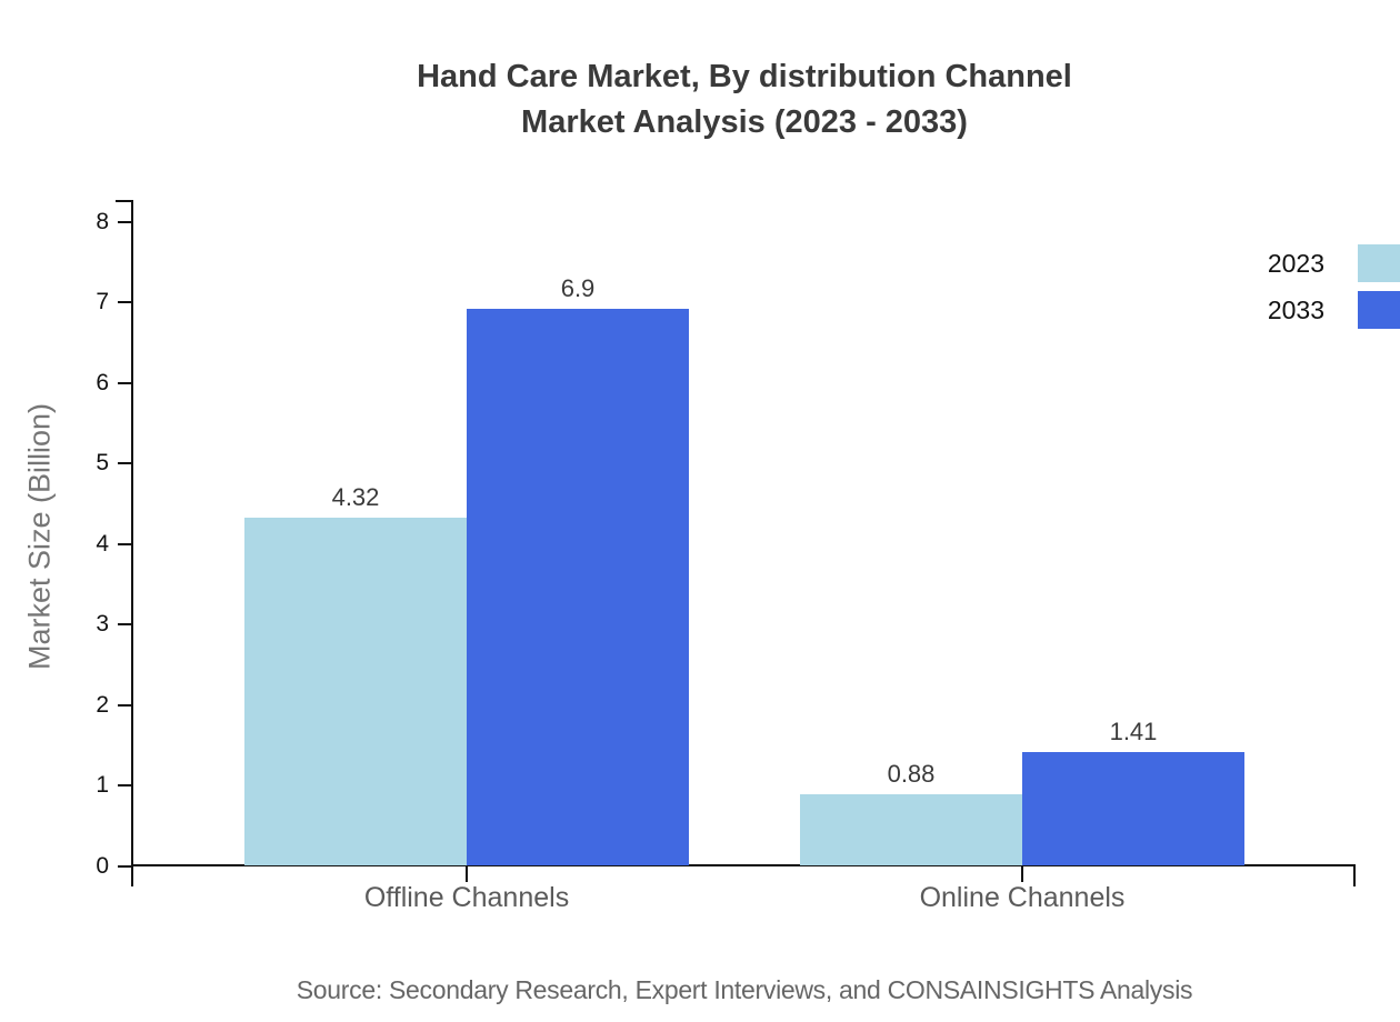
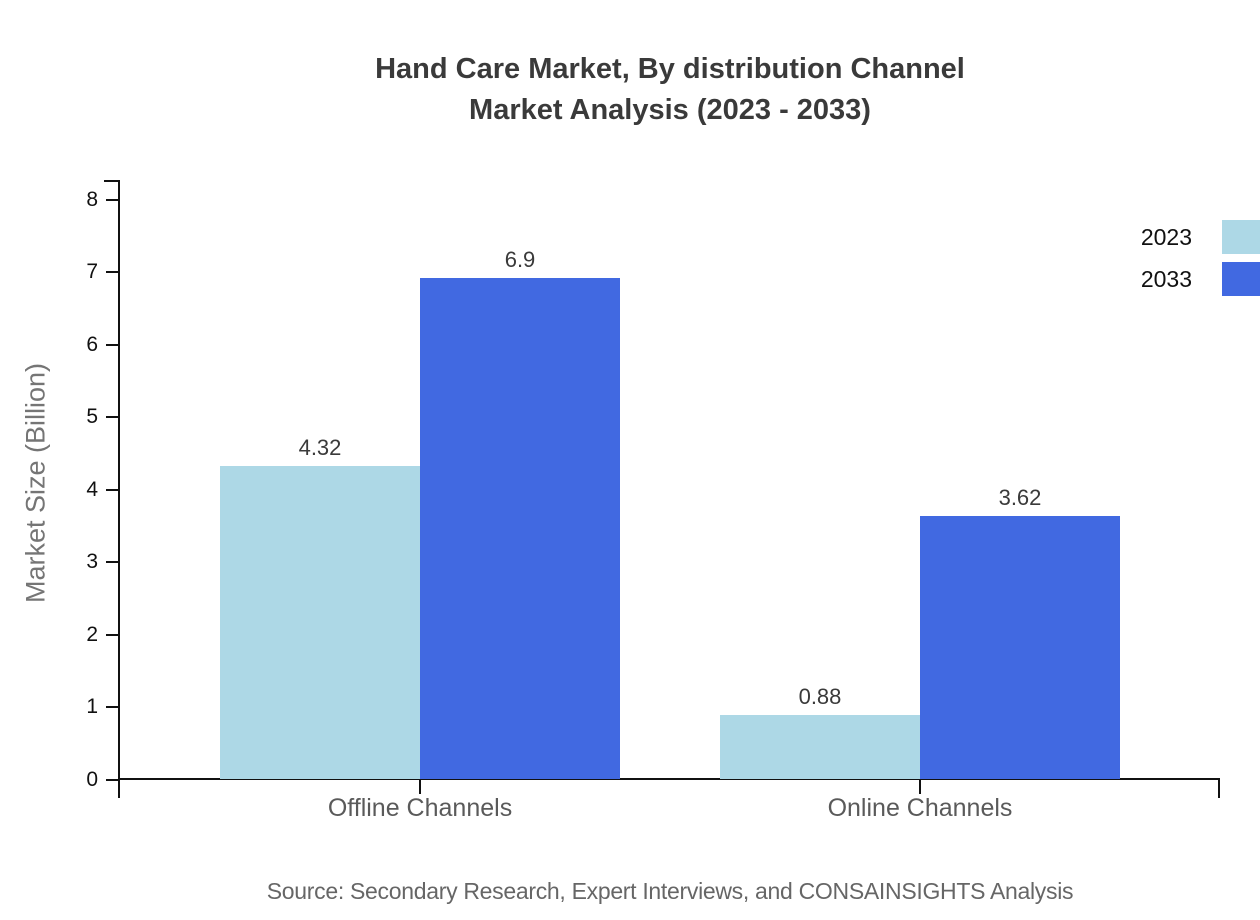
2033/Online Channels: 1.41 -> 3.62
